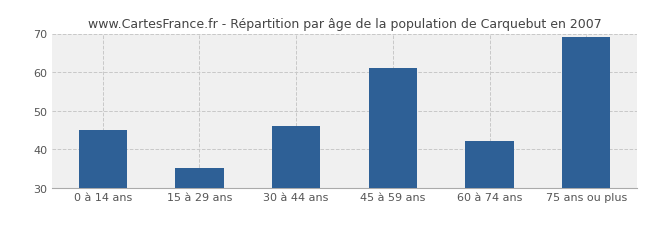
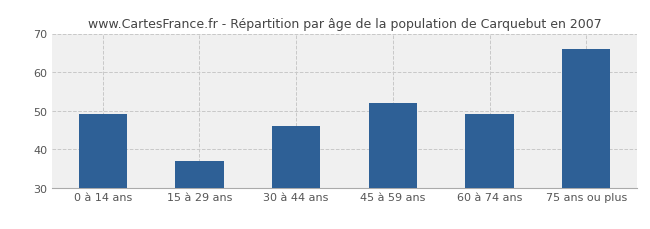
0 à 14 ans: 45 -> 49
15 à 29 ans: 35 -> 37
45 à 59 ans: 61 -> 52
60 à 74 ans: 42 -> 49
75 ans ou plus: 69 -> 66
